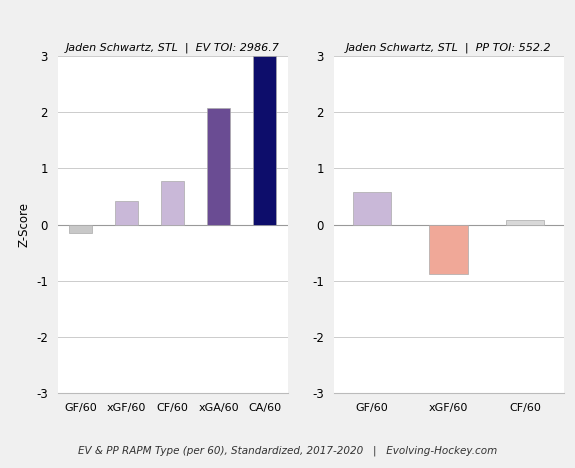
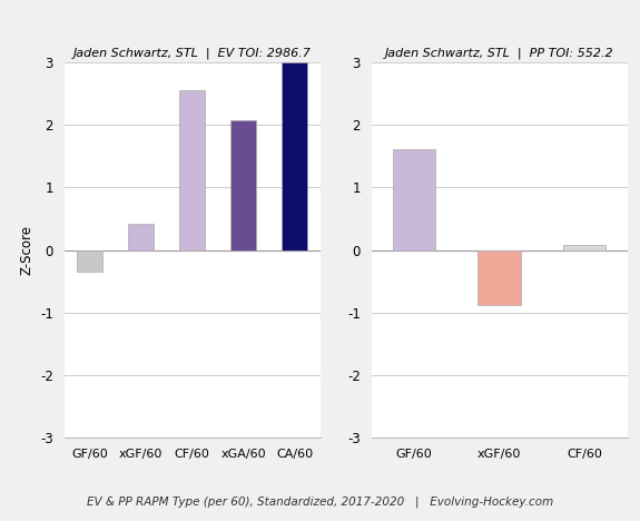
Jaden Schwartz, STL | EV TOI: 2986.7/GF/60: -0.15 -> -0.34
Jaden Schwartz, STL | EV TOI: 2986.7/CF/60: 0.77 -> 2.56
Jaden Schwartz, STL | PP TOI: 552.2/GF/60: 0.58 -> 1.62
